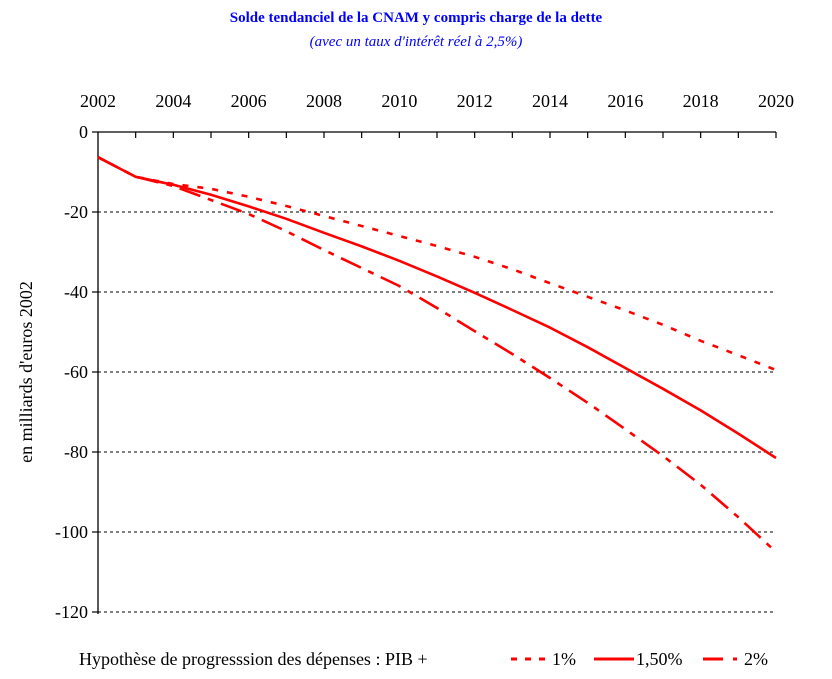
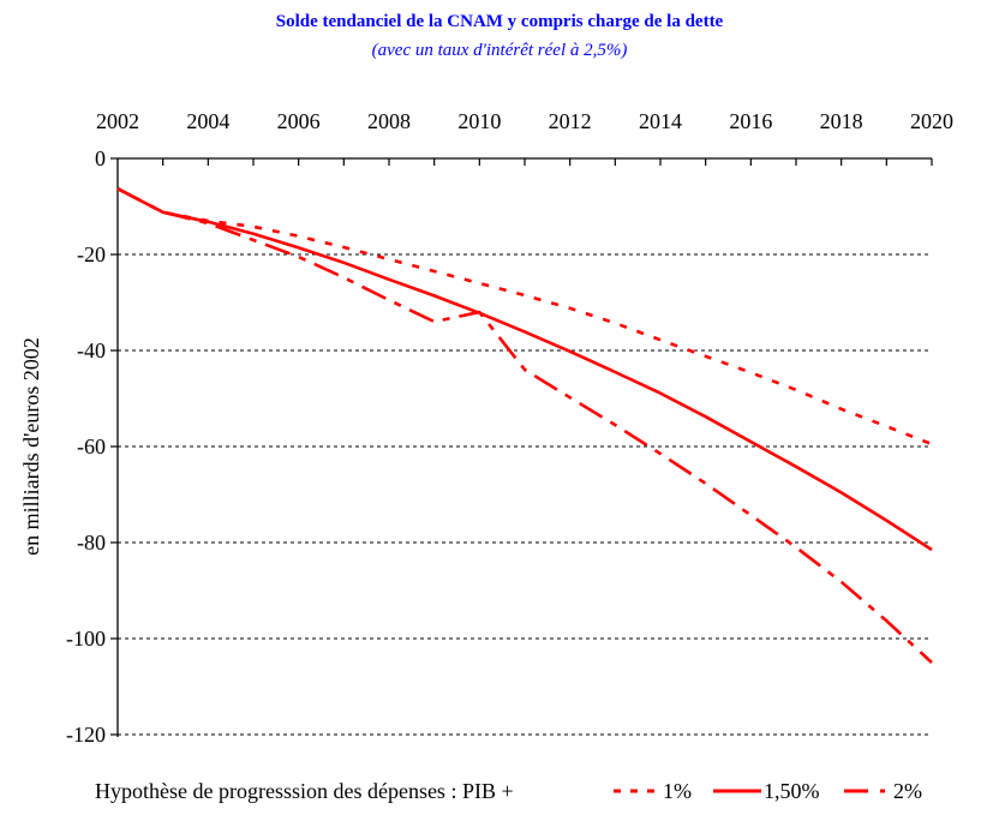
2%/2010: -38 -> -32
